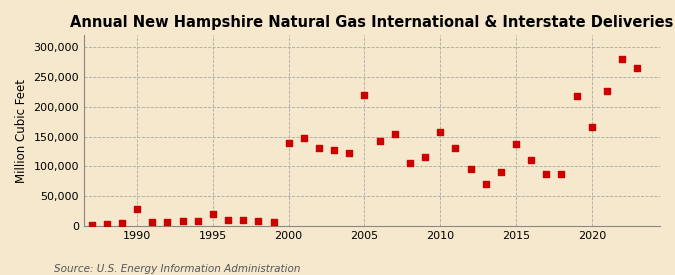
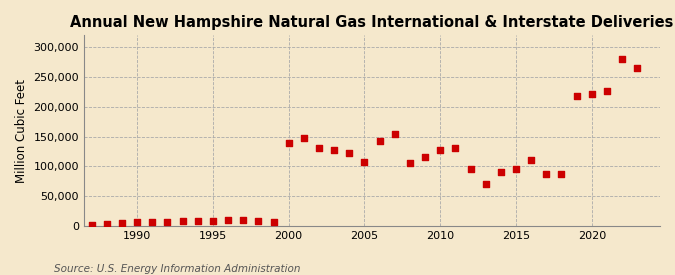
1990: 28,000 -> 6,000
1995: 20,000 -> 9,000
2005: 220,000 -> 107,000
2010: 158,000 -> 127,000
2015: 138,000 -> 95,000
2020: 166,000 -> 222,000
